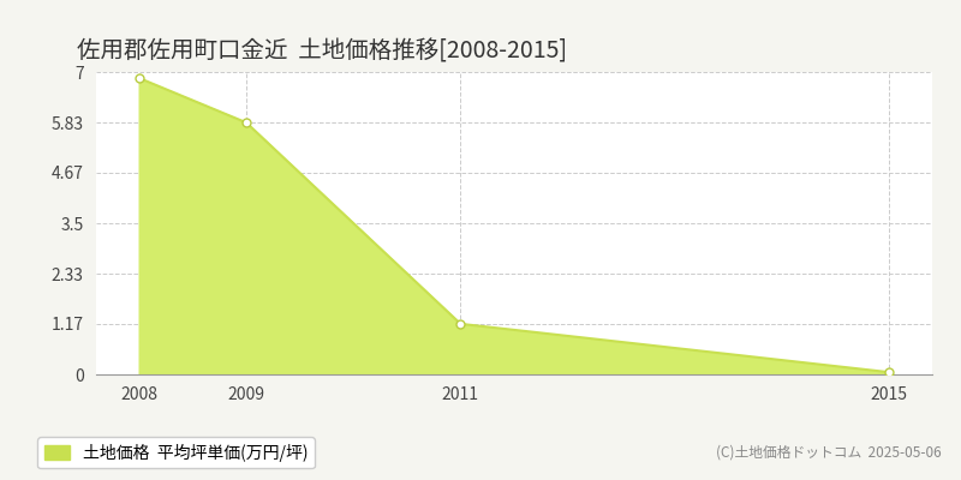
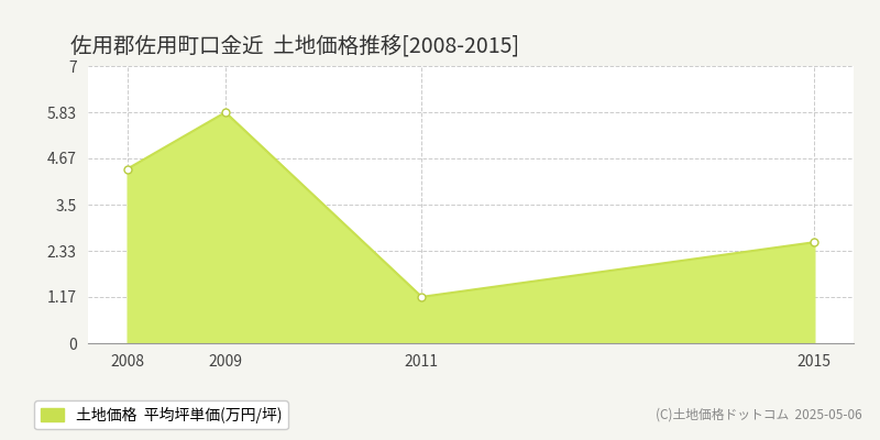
2008: 6.86 -> 4.40
2015: 0.05 -> 2.55
